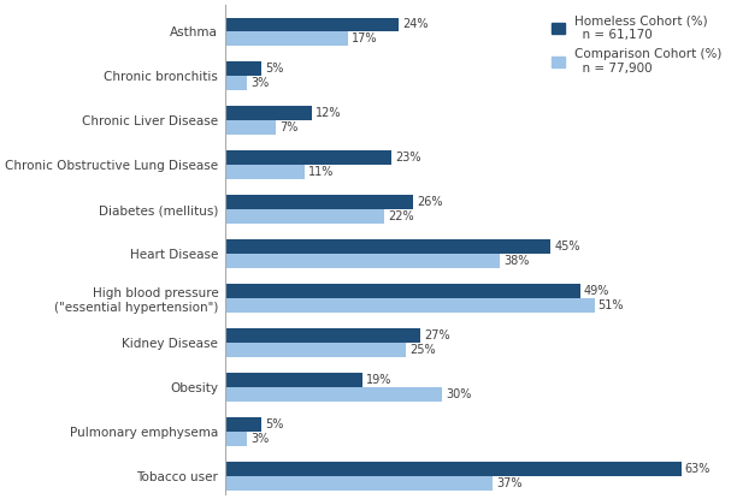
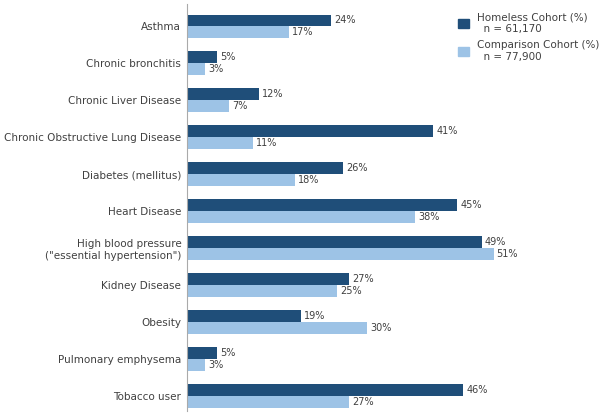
Homeless Cohort (%) n = 61,170/Chronic Obstructive Lung Disease: 23% -> 41%
Comparison Cohort (%) n = 77,900/Diabetes (mellitus): 22% -> 18%
Homeless Cohort (%) n = 61,170/Tobacco user: 63% -> 46%
Comparison Cohort (%) n = 77,900/Tobacco user: 37% -> 27%
